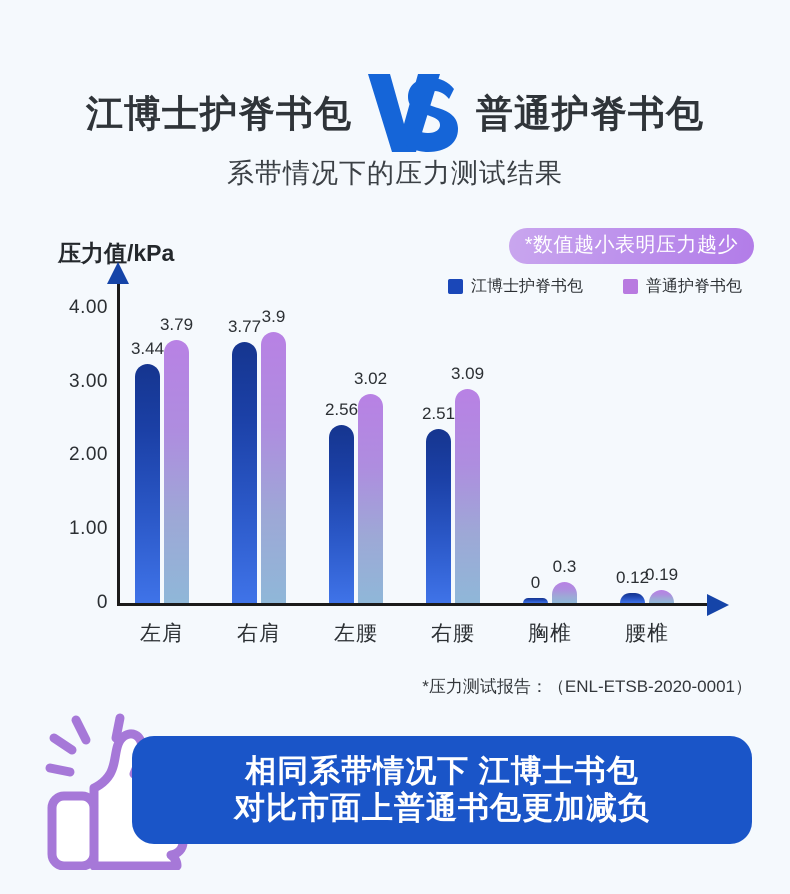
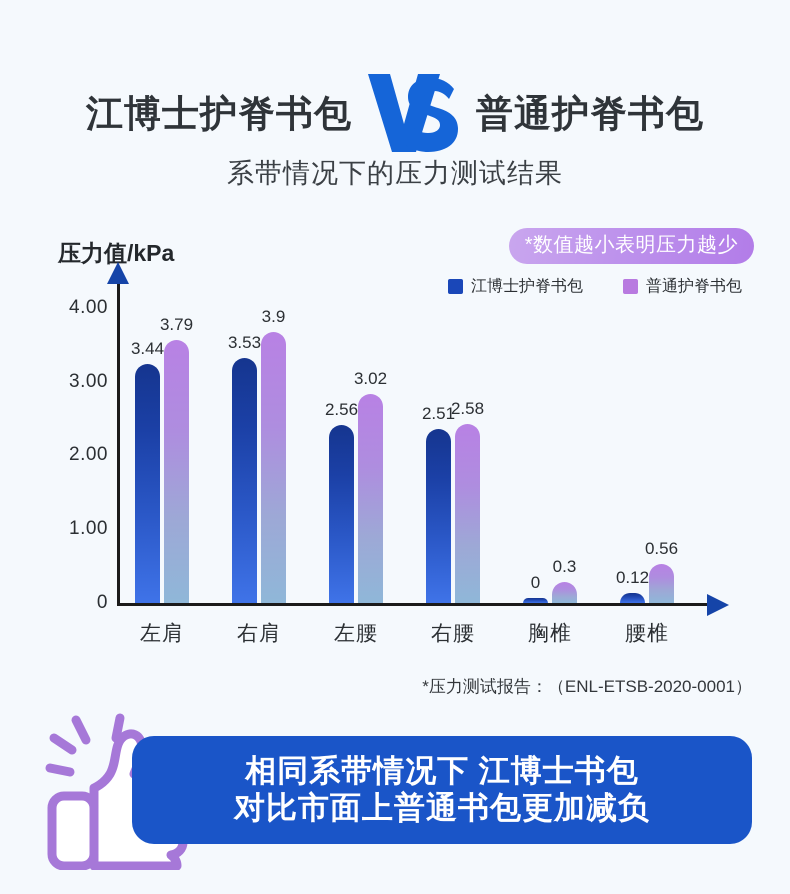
江博士护脊书包/右肩: 3.77 -> 3.53
普通护脊书包/右腰: 3.09 -> 2.58
普通护脊书包/腰椎: 0.19 -> 0.56
